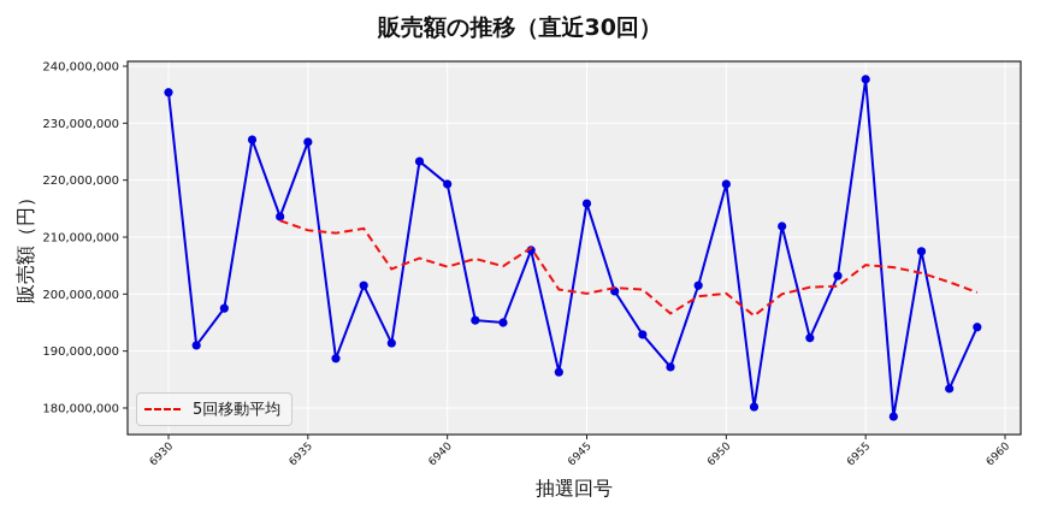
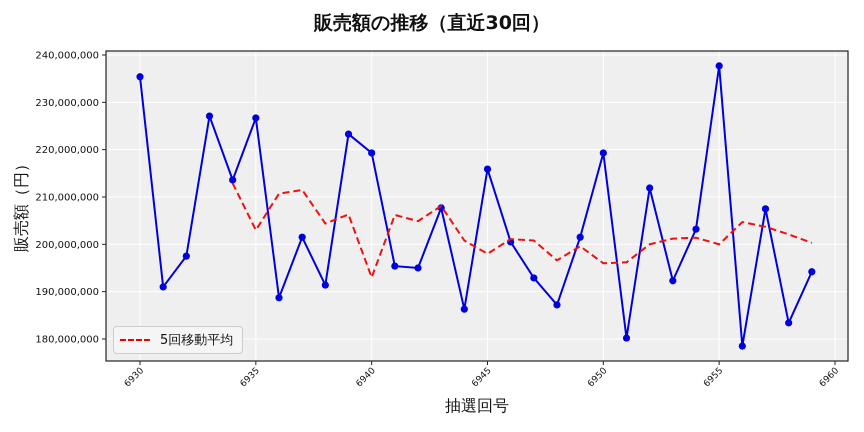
5回移動平均/6935: 211000000 -> 203000000
5回移動平均/6940: 205000000 -> 193000000
5回移動平均/6945: 200000000 -> 198000000
5回移動平均/6950: 200000000 -> 196000000
5回移動平均/6955: 205000000 -> 200000000
